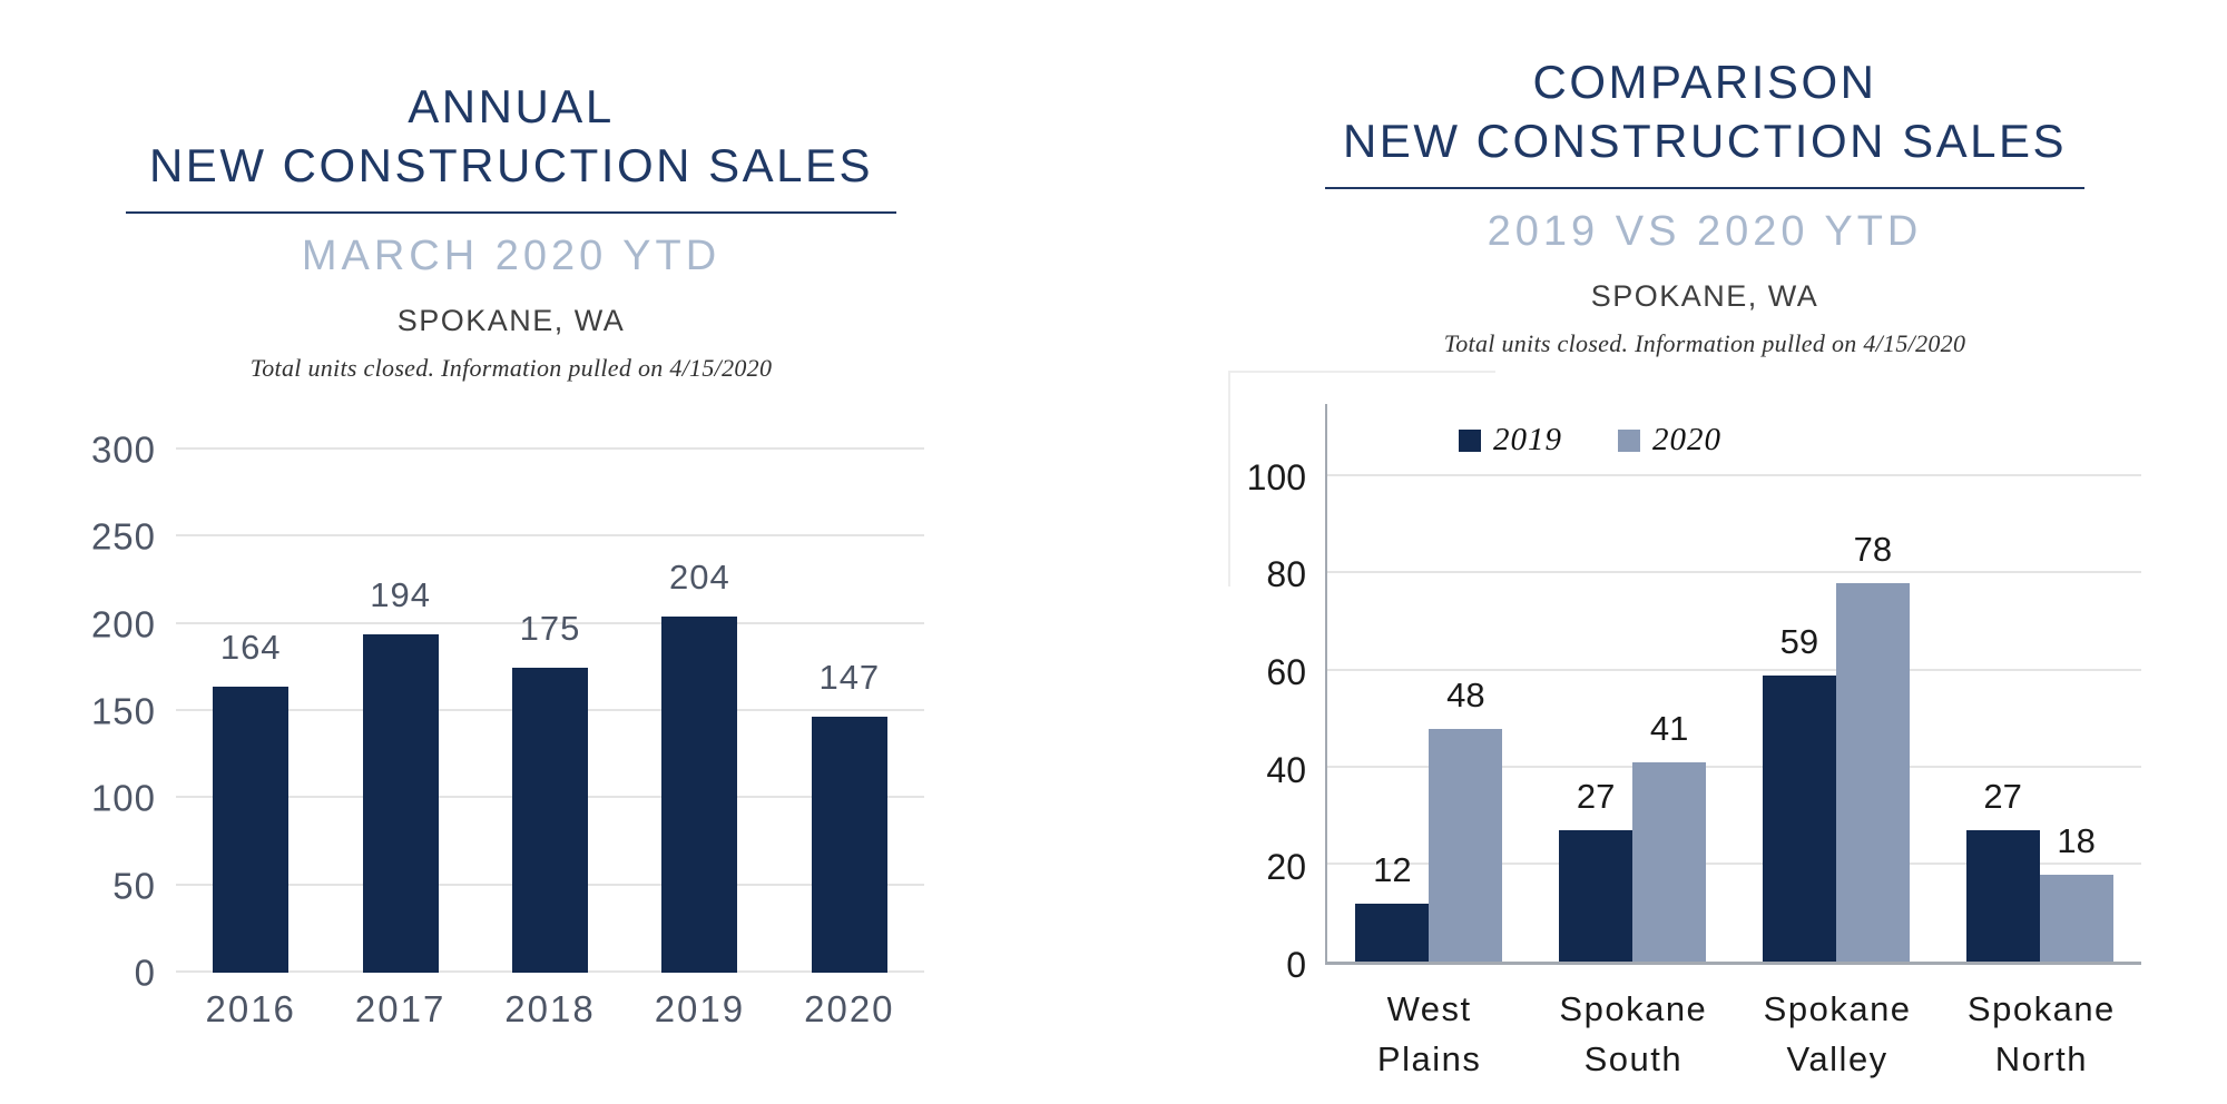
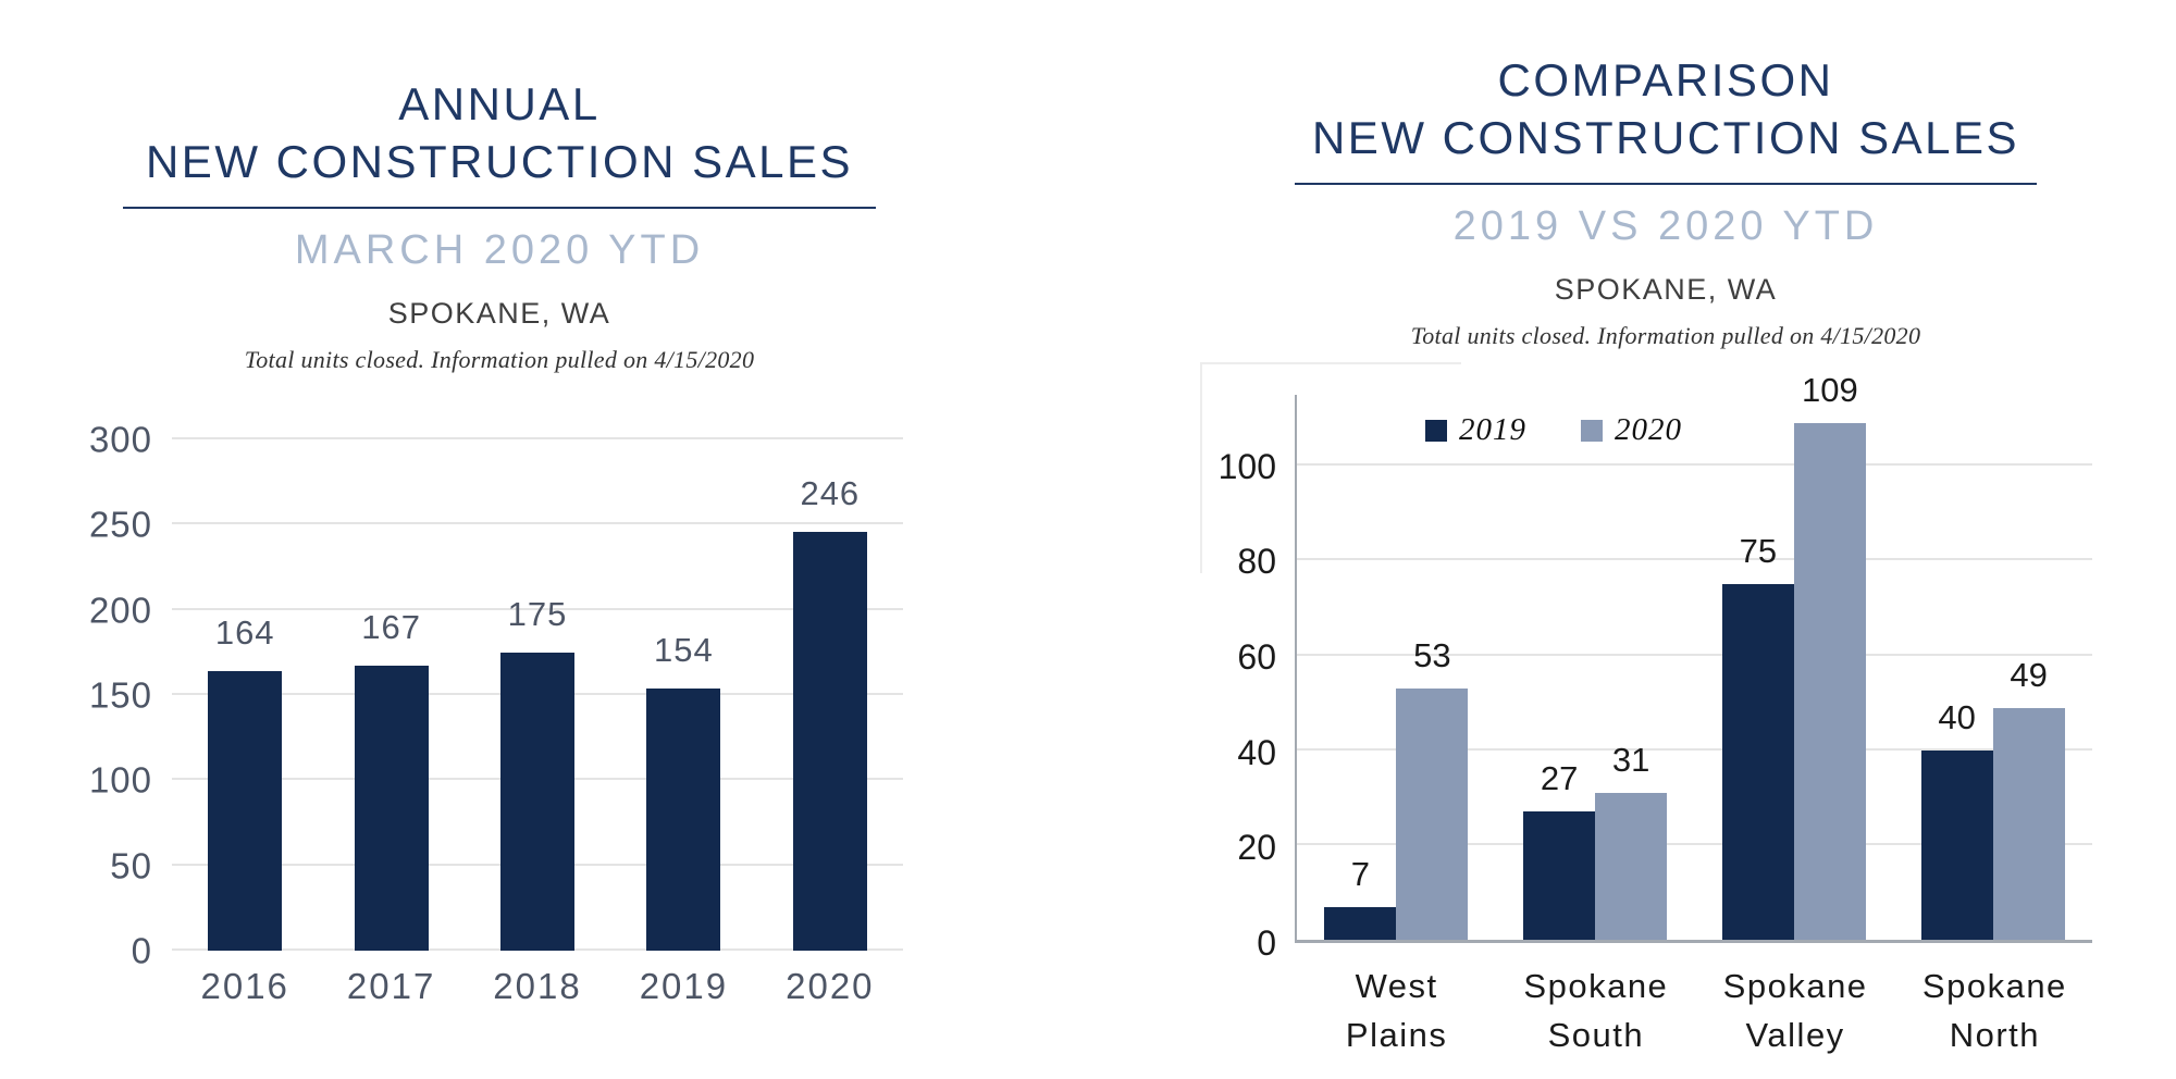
ANNUAL NEW CONSTRUCTION SALES/2017: 194 -> 167
ANNUAL NEW CONSTRUCTION SALES/2019: 204 -> 154
ANNUAL NEW CONSTRUCTION SALES/2020: 147 -> 246
COMPARISON NEW CONSTRUCTION SALES/2019/West Plains: 12 -> 7
COMPARISON NEW CONSTRUCTION SALES/2020/West Plains: 48 -> 53
COMPARISON NEW CONSTRUCTION SALES/2020/Spokane South: 41 -> 31
COMPARISON NEW CONSTRUCTION SALES/2019/Spokane Valley: 59 -> 75
COMPARISON NEW CONSTRUCTION SALES/2020/Spokane Valley: 78 -> 109
COMPARISON NEW CONSTRUCTION SALES/2019/Spokane North: 27 -> 40
COMPARISON NEW CONSTRUCTION SALES/2020/Spokane North: 18 -> 49
